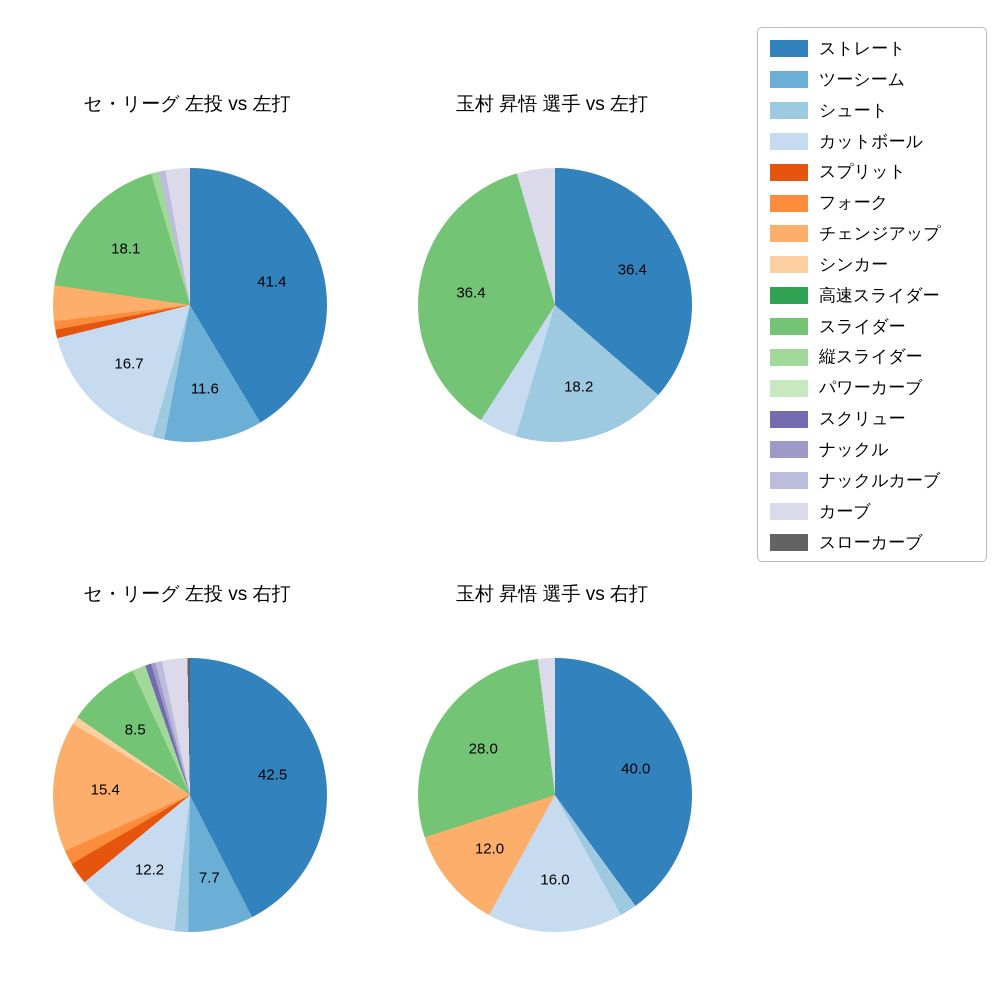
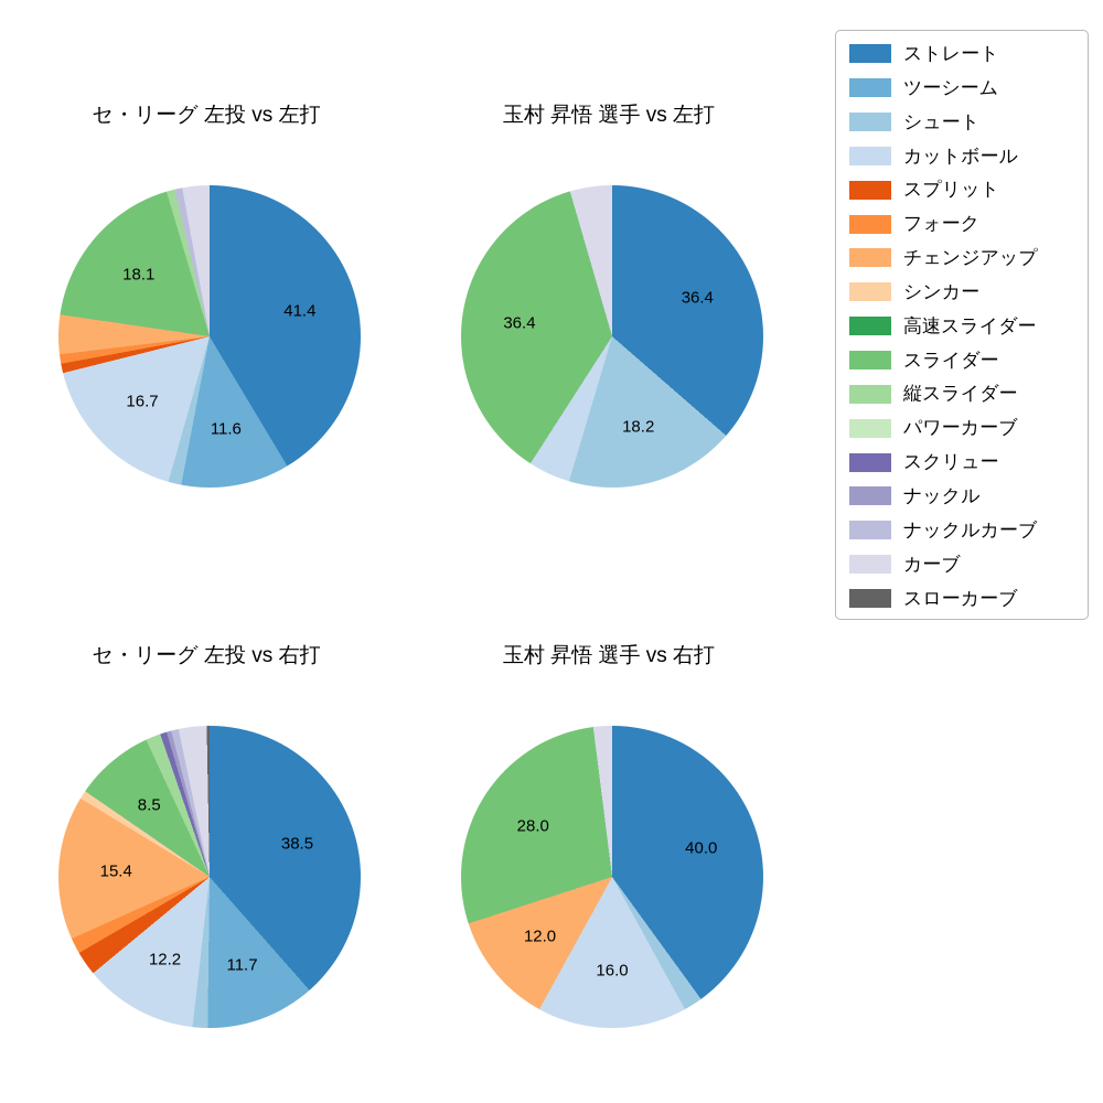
セ・リーグ 左投 vs 右打/ストレート: 42.5 -> 38.5
セ・リーグ 左投 vs 右打/ツーシーム: 7.7 -> 11.7
